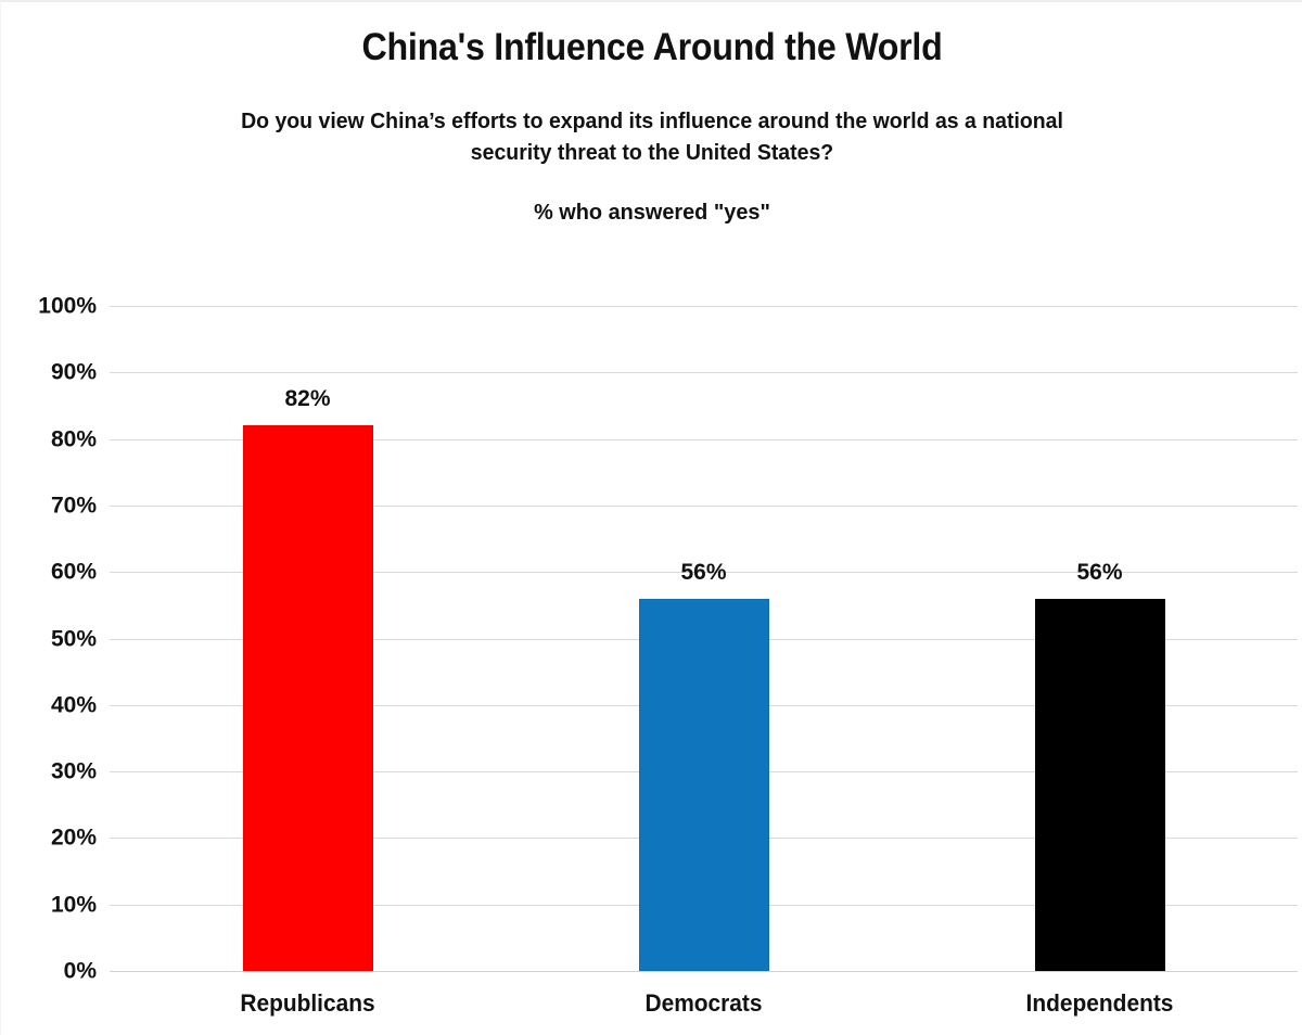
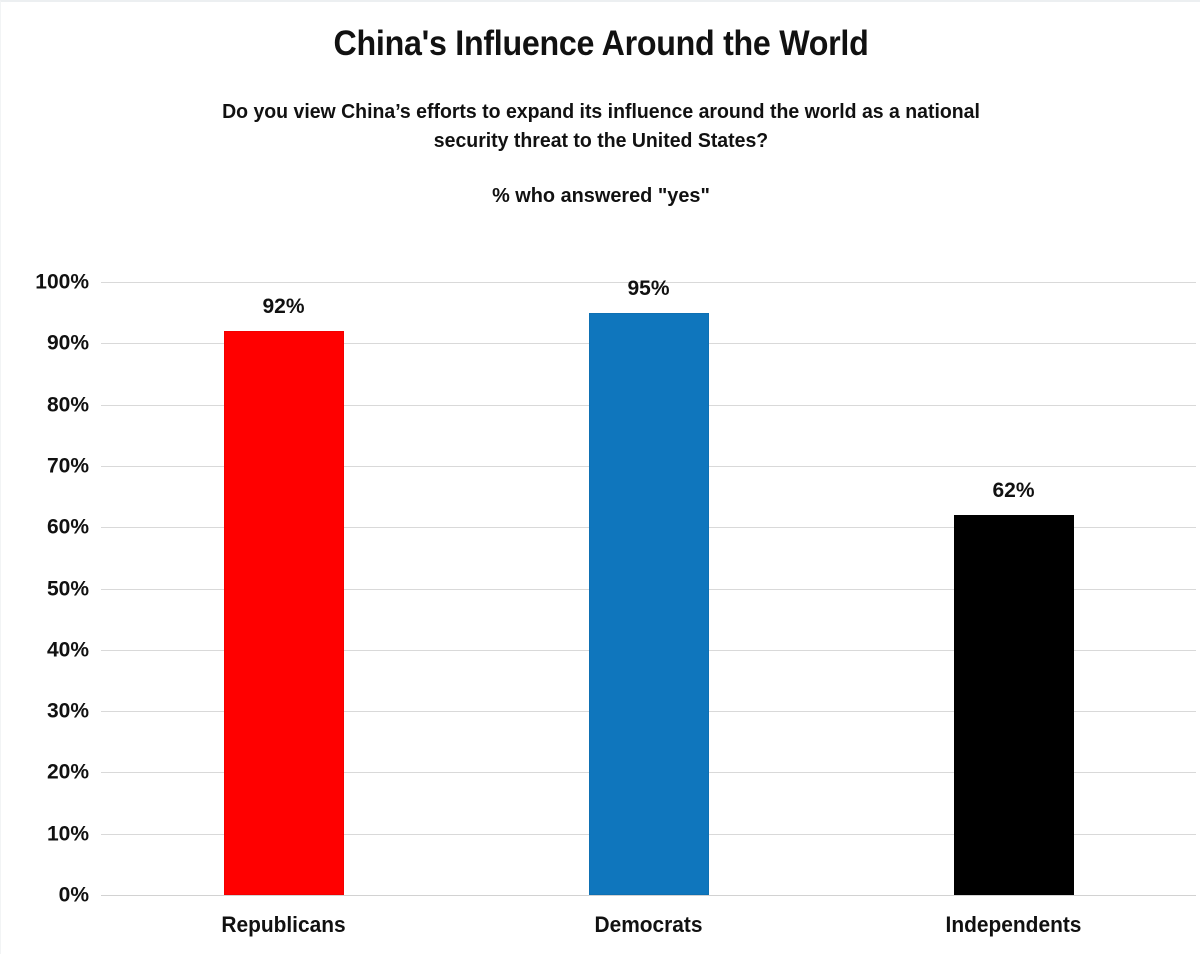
Republicans: 82% -> 92%
Democrats: 56% -> 95%
Independents: 56% -> 62%
